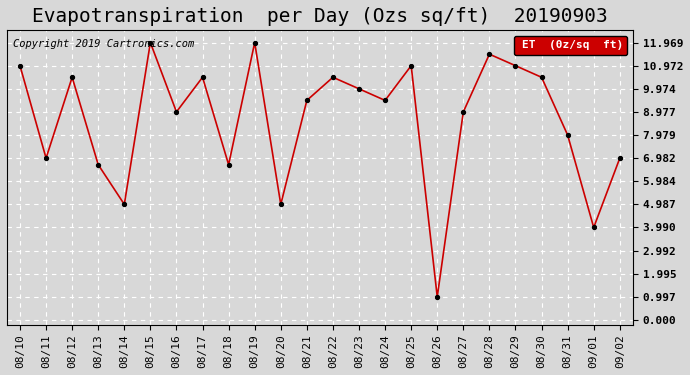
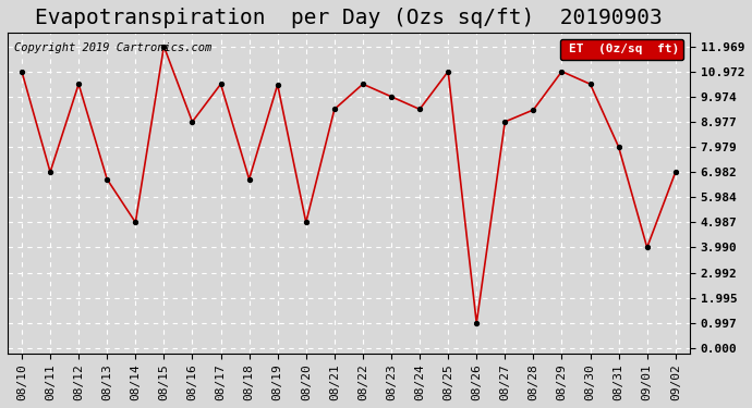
08/19: 11.97 -> 10.45
08/28: 11.47 -> 9.45
